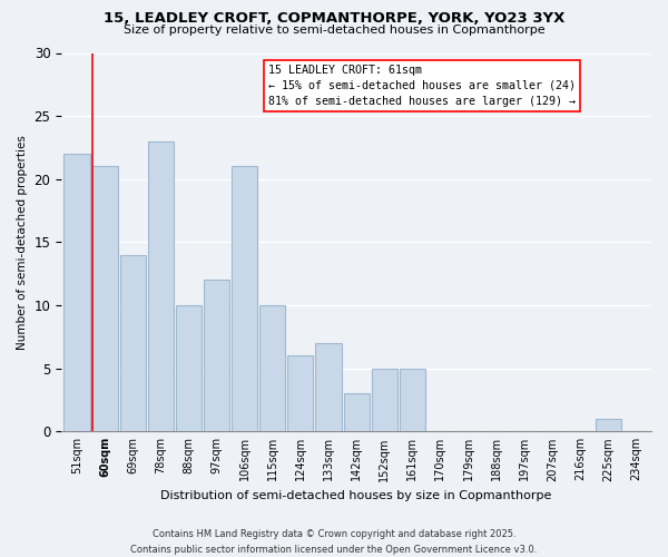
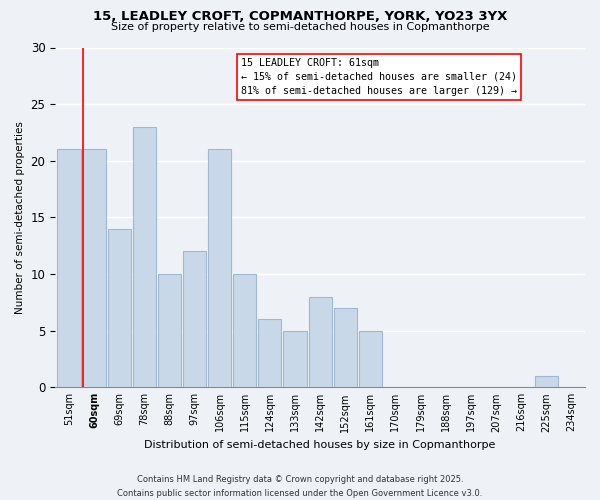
51sqm: 22 -> 21
133sqm: 7 -> 5
142sqm: 3 -> 8
152sqm: 5 -> 7
